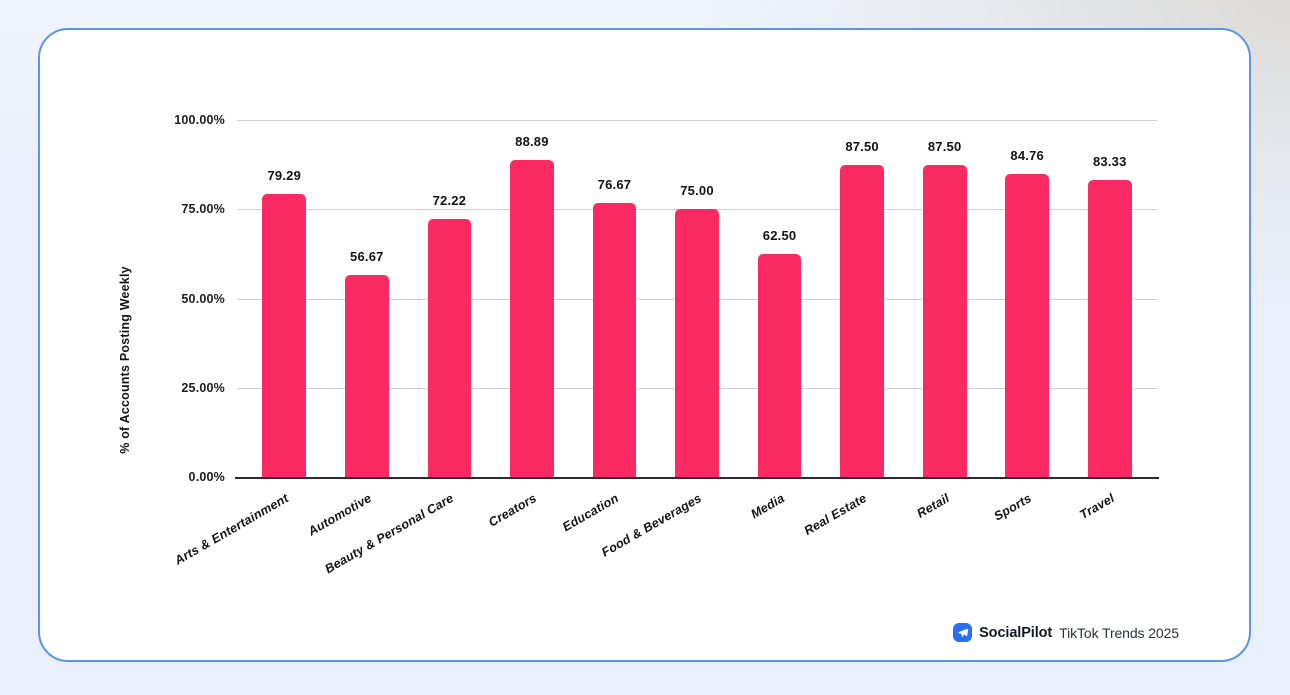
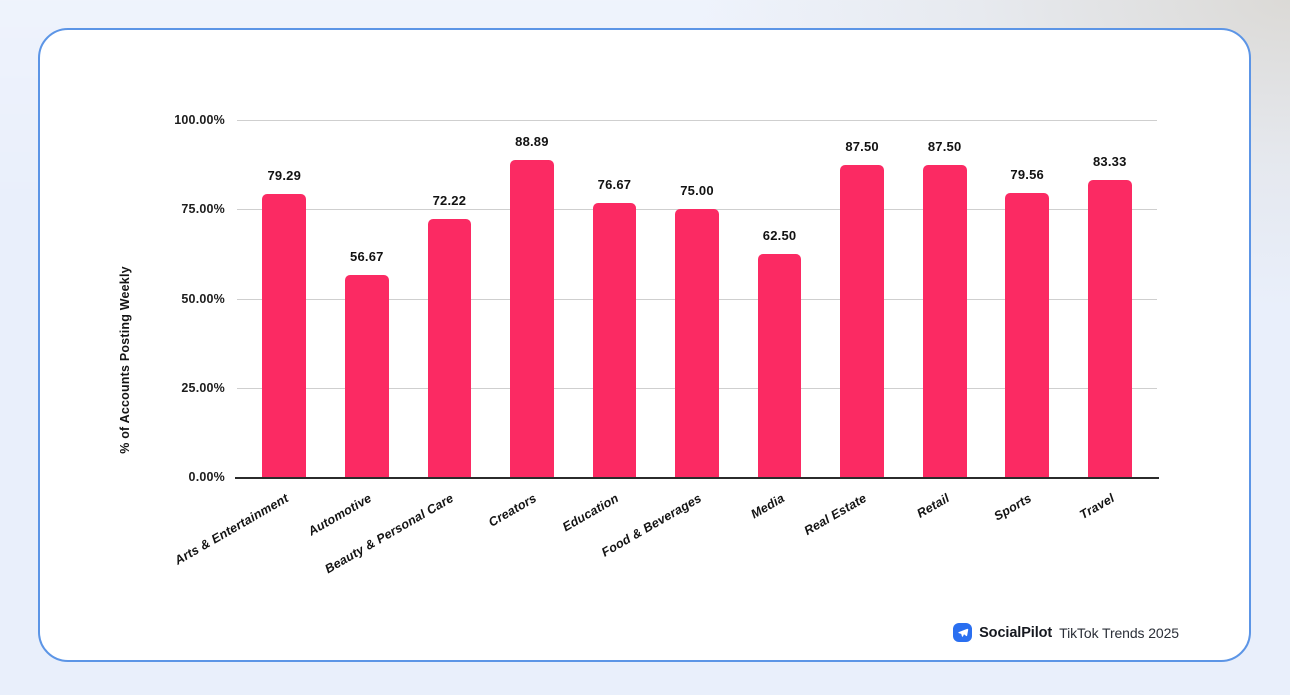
Sports: 84.76 -> 79.56
